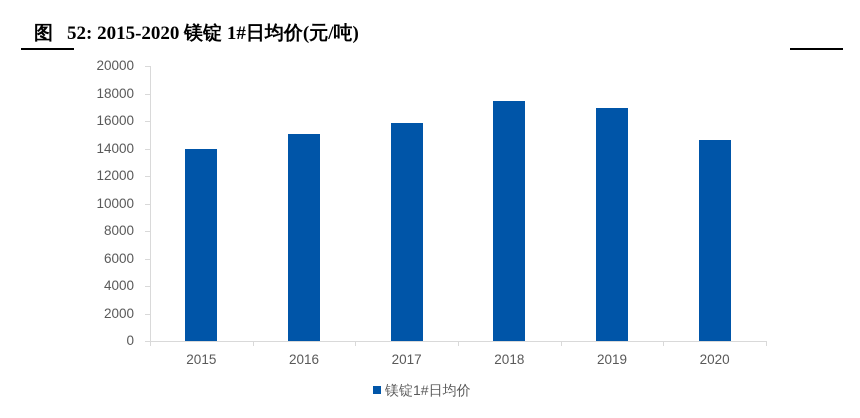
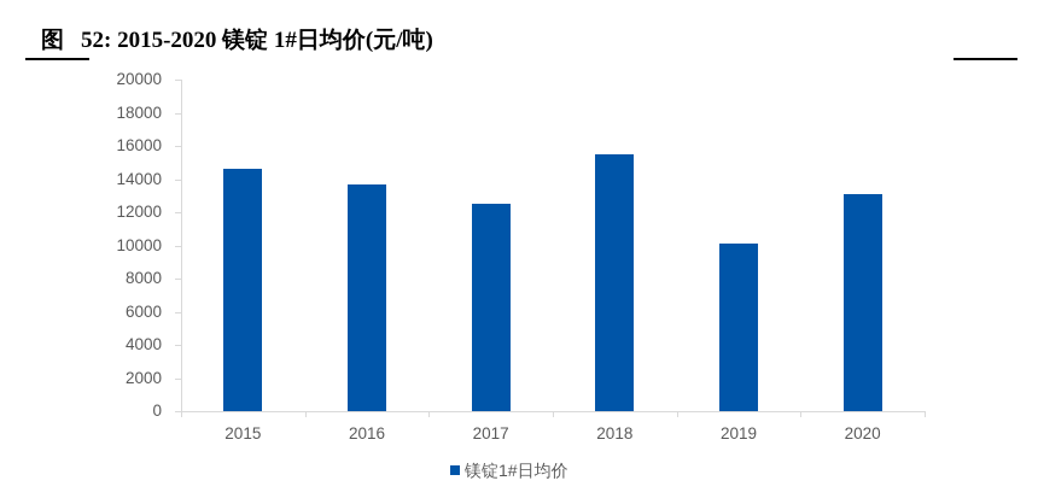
2015: 14000 -> 14600
2016: 15000 -> 13700
2017: 15800 -> 12500
2018: 17400 -> 15500
2019: 17000 -> 10100
2020: 14600 -> 13100
